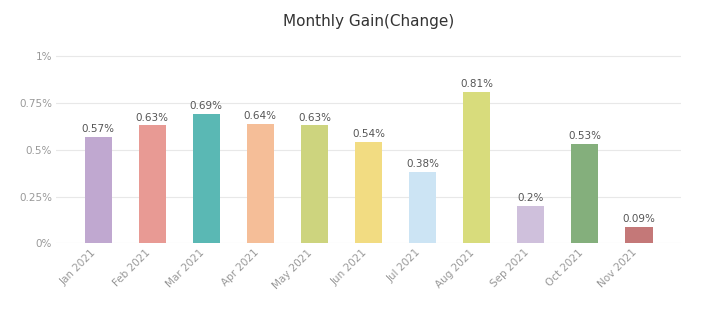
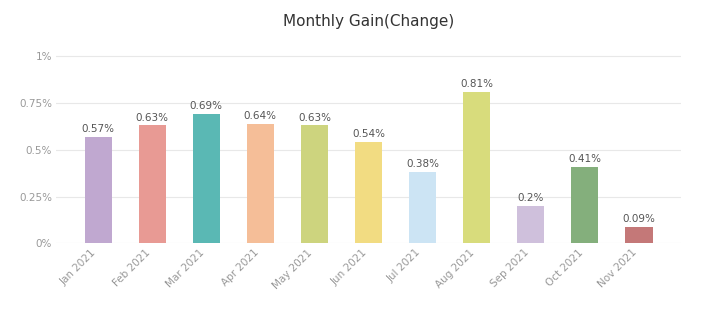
Oct 2021: 0.53% -> 0.41%
